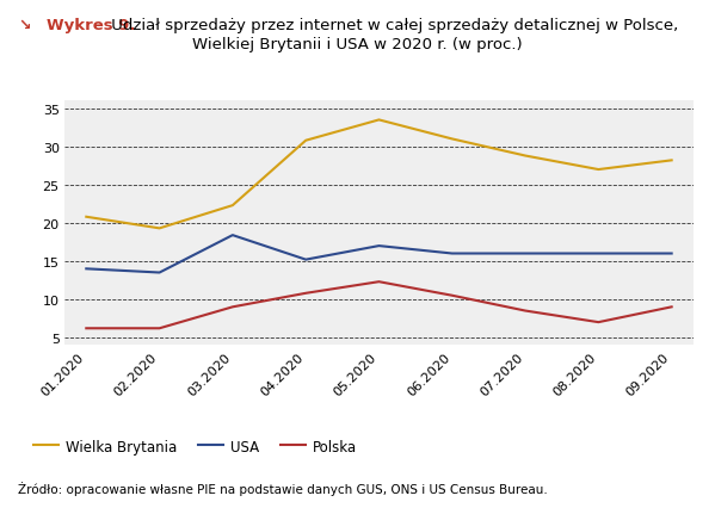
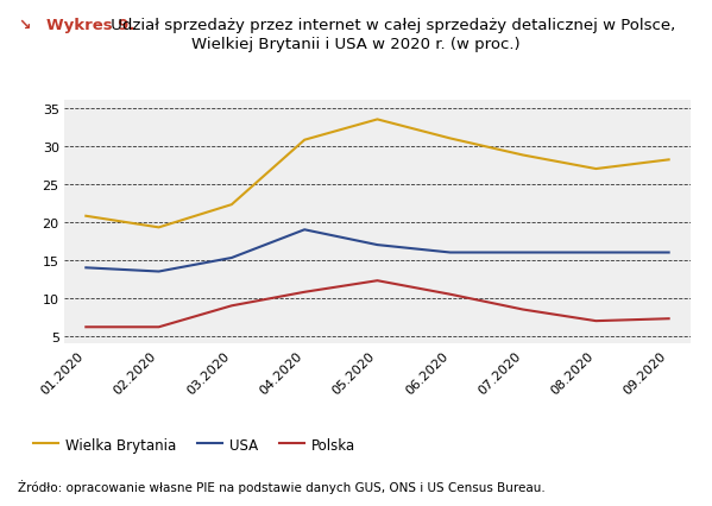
USA/03.2020: 18.4 -> 15.3
USA/04.2020: 15.2 -> 19.0
Polska/09.2020: 9.0 -> 7.3
